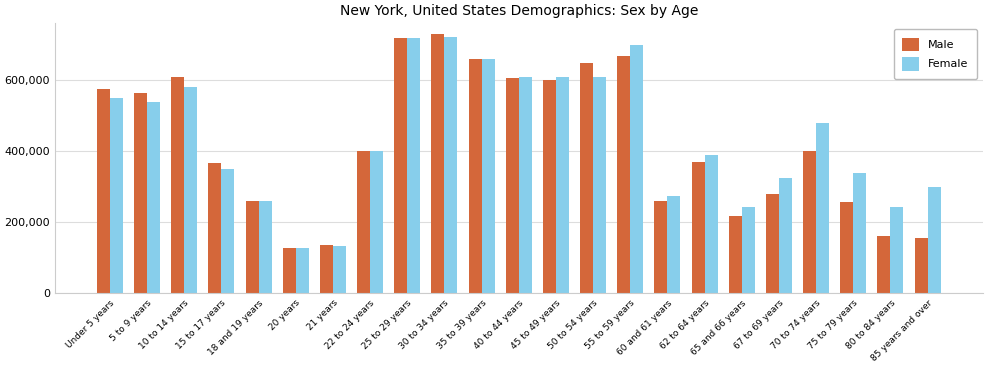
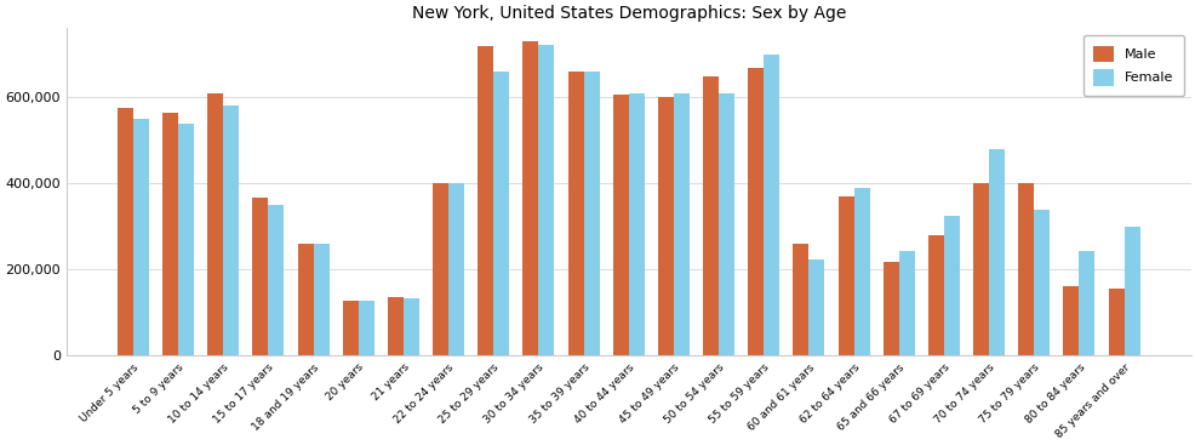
Female/25 to 29 years: 720,000 -> 660,000
Female/60 and 61 years: 273,000 -> 225,000
Male/75 to 79 years: 258,000 -> 400,000
